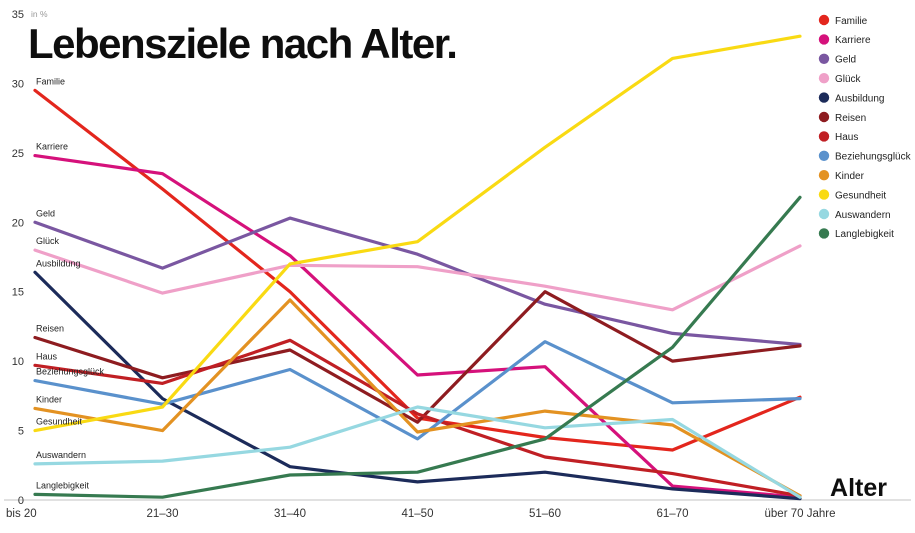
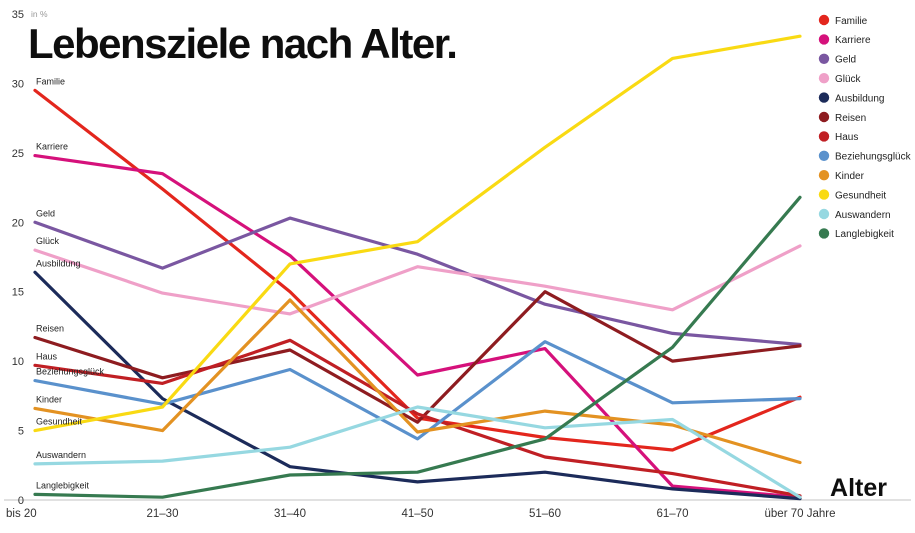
Glück/31–40: 16.9 -> 13.4
Karriere/51–60: 9.6 -> 10.9
Kinder/über 70 Jahre: 0.3 -> 2.7
